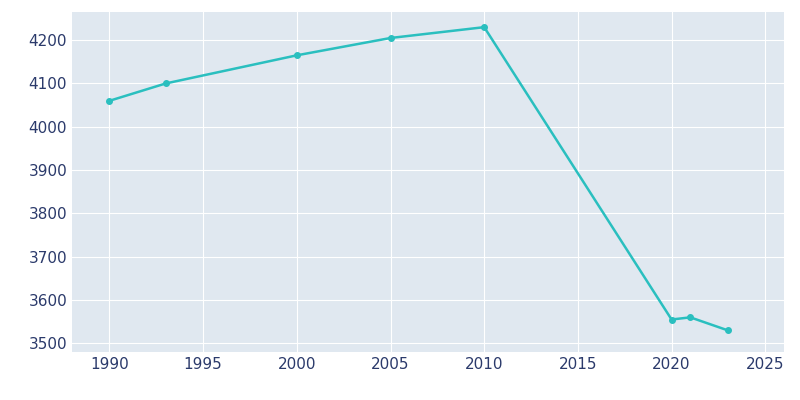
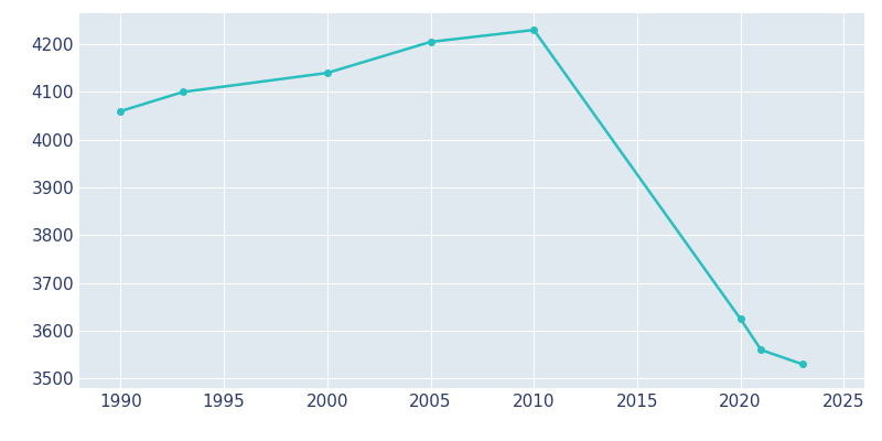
2000: 4165 -> 4140
2020: 3555 -> 3625
